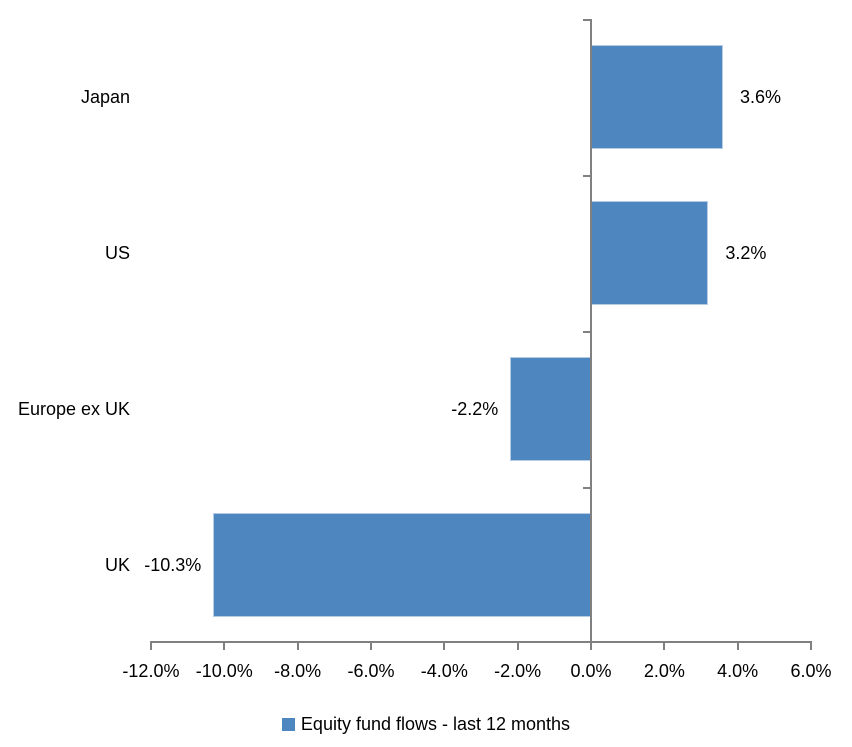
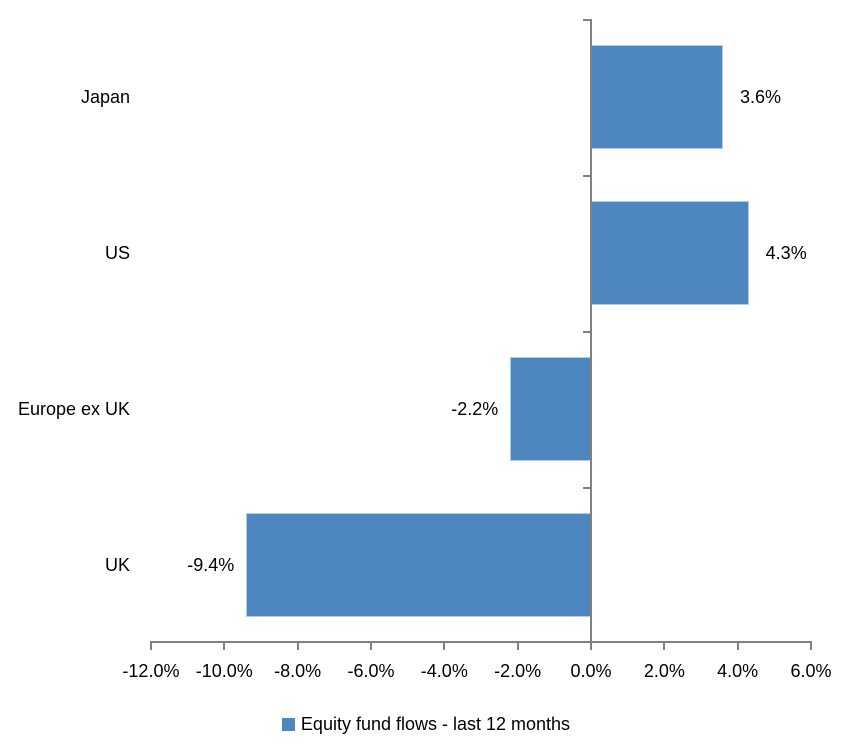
US: 3.2% -> 4.3%
UK: -10.3% -> -9.4%
